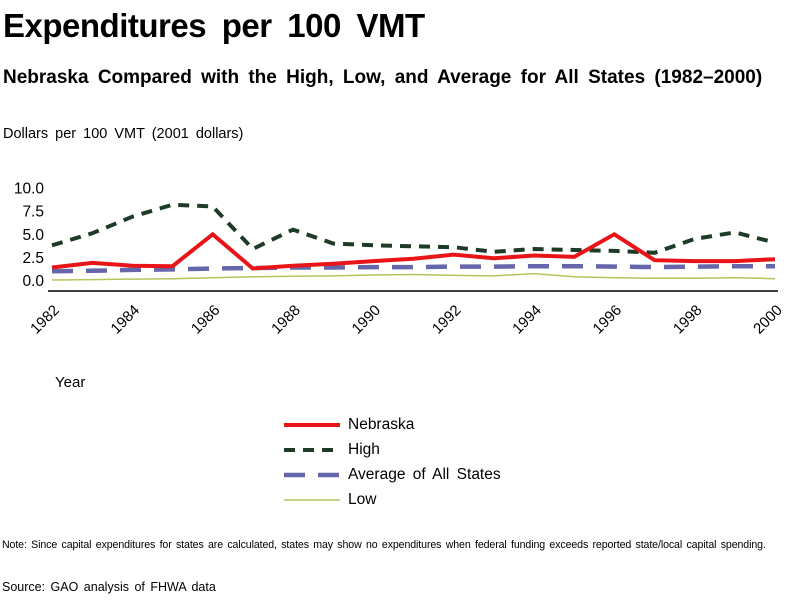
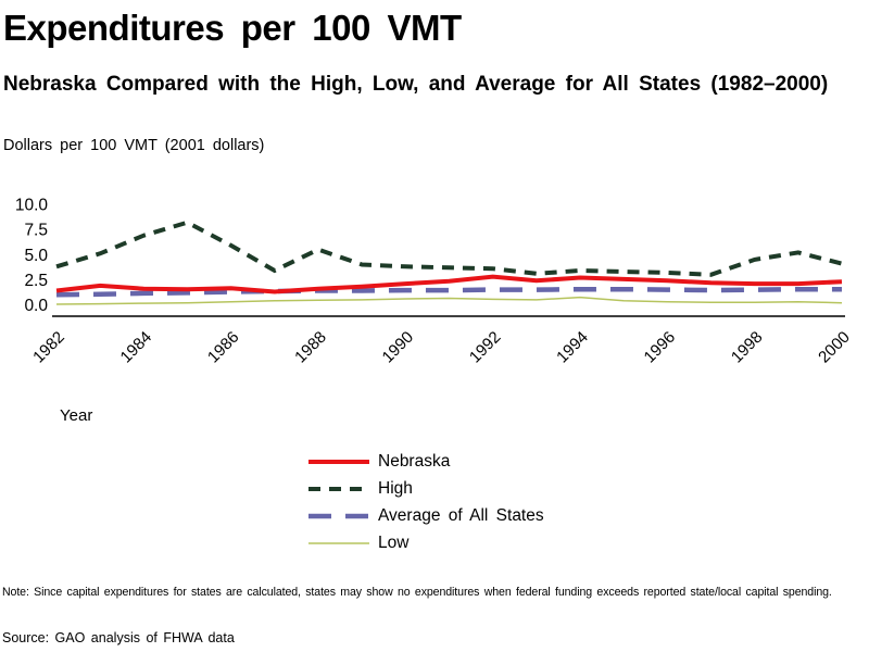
Nebraska/1986: 5 -> 2
High/1986: 8 -> 6
Nebraska/1996: 5 -> 2
